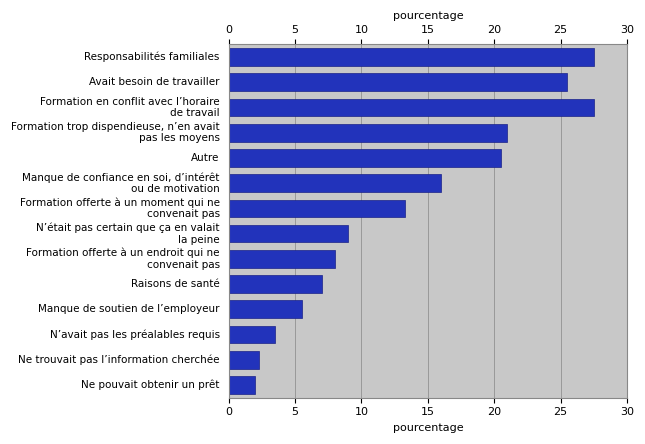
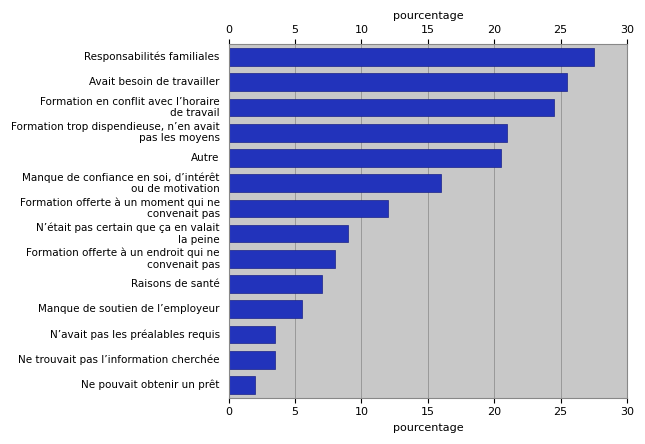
Formation en conflit avec l’horaire de travail: 27.5 -> 24.5
Formation offerte à un moment qui ne convenait pas: 13.3 -> 12.0
Ne trouvait pas l’information cherchée: 2.3 -> 3.5
